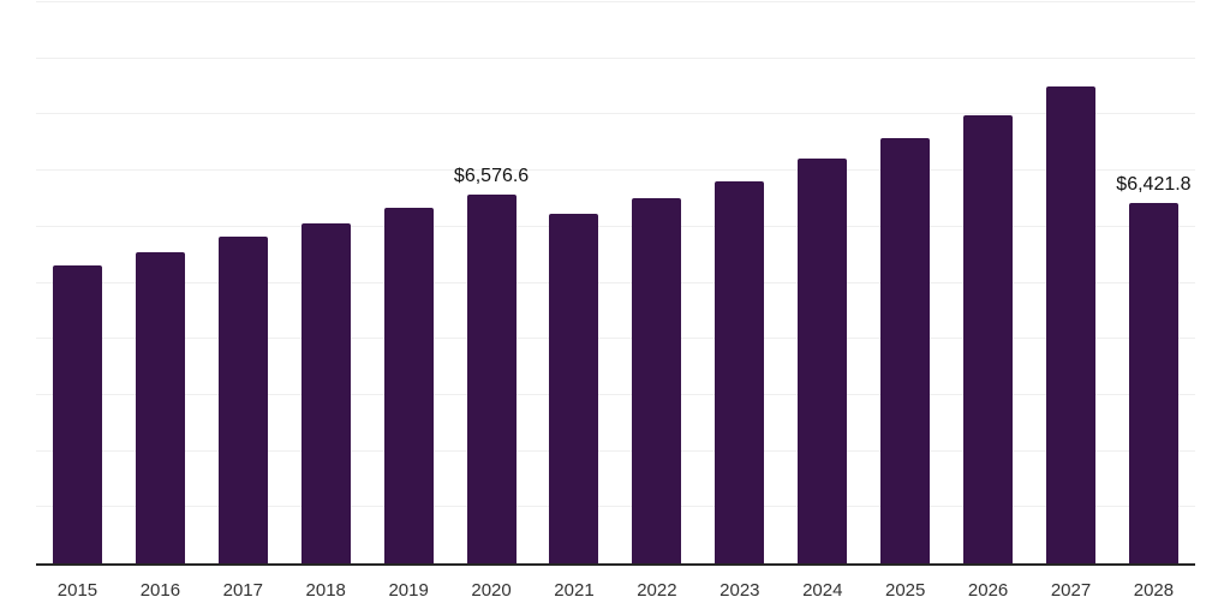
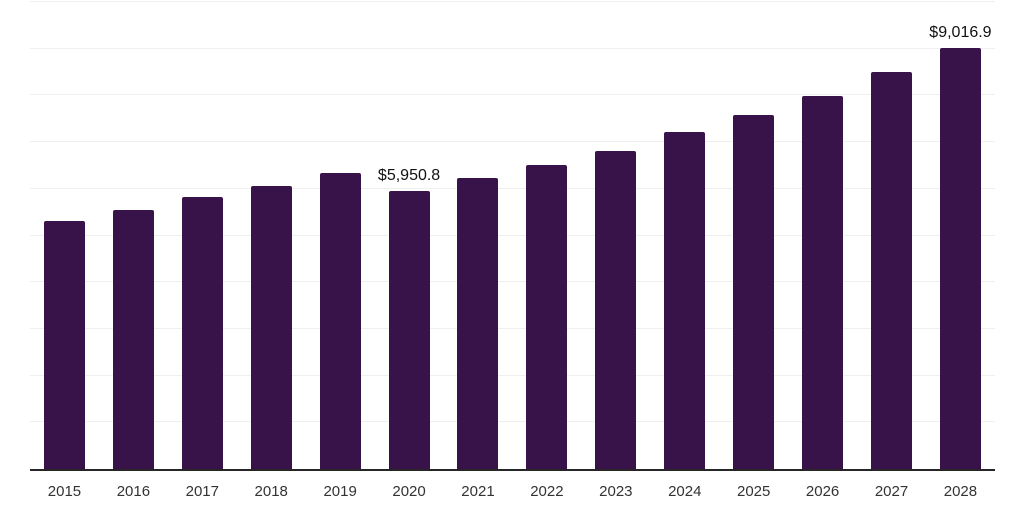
2020: $6,576.6 -> $5,950.8
2028: $6,421.8 -> $9,016.9
